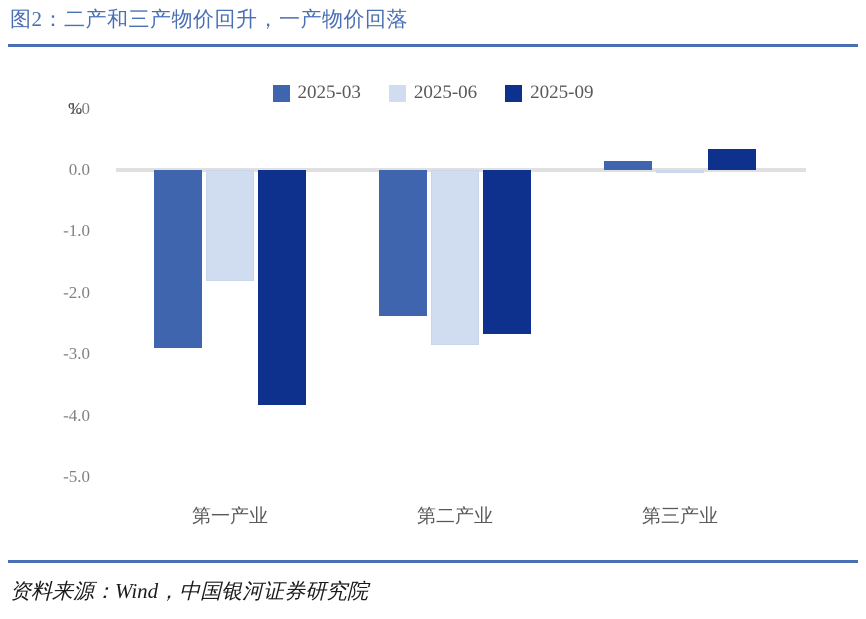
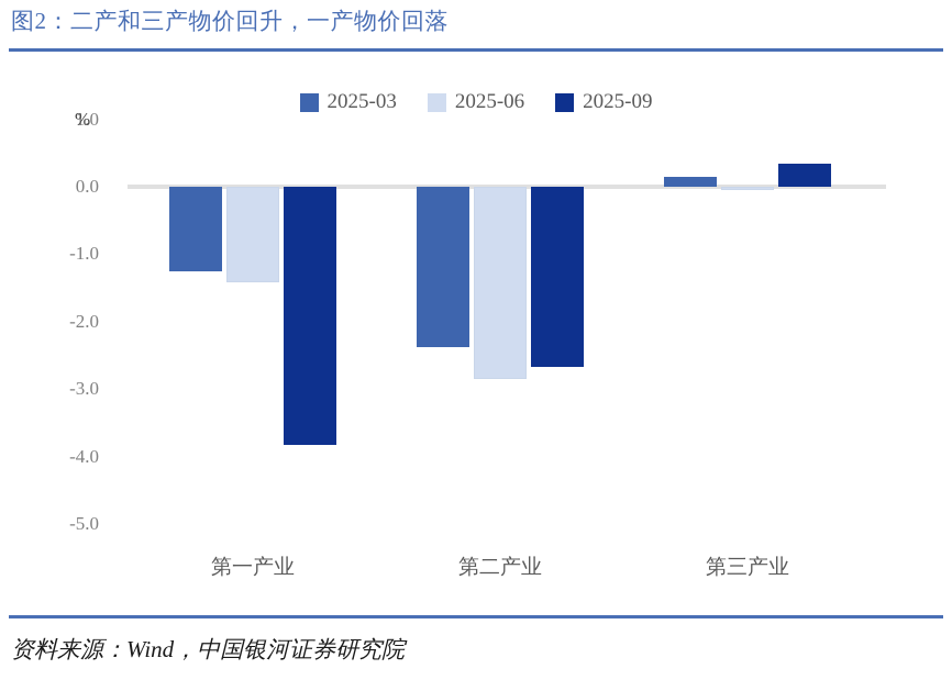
2025-03/第一产业: -2.9 -> -1.2
2025-06/第一产业: -1.8 -> -1.4
